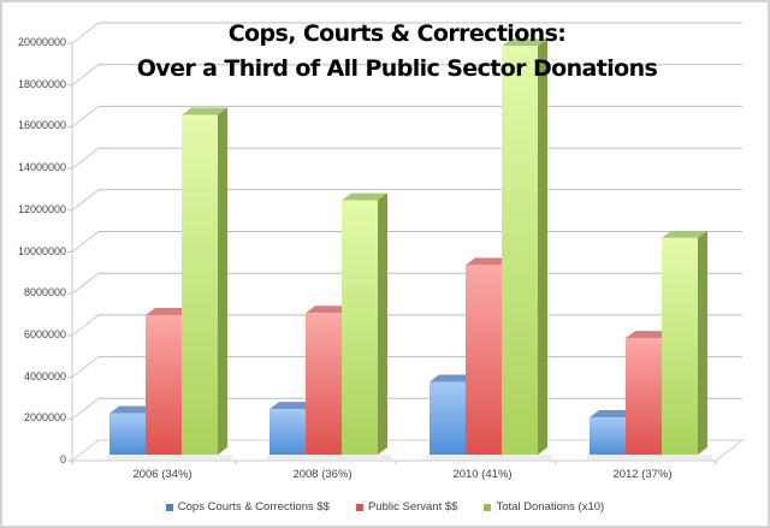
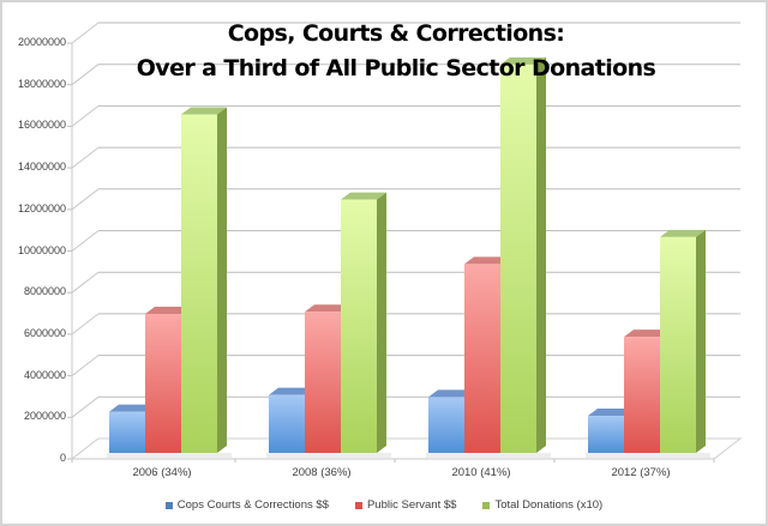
Cops Courts & Corrections $$/2008 (36%): 2300000 -> 2900000
Cops Courts & Corrections $$/2010 (41%): 3600000 -> 2800000
Total Donations (x10)/2010 (41%): 19700000 -> 18800000
